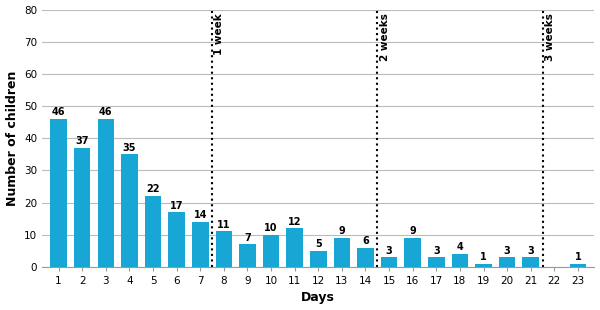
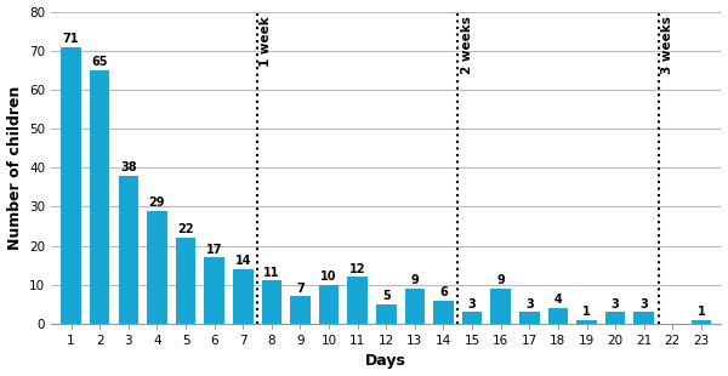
1: 46 -> 71
2: 37 -> 65
3: 46 -> 38
4: 35 -> 29
